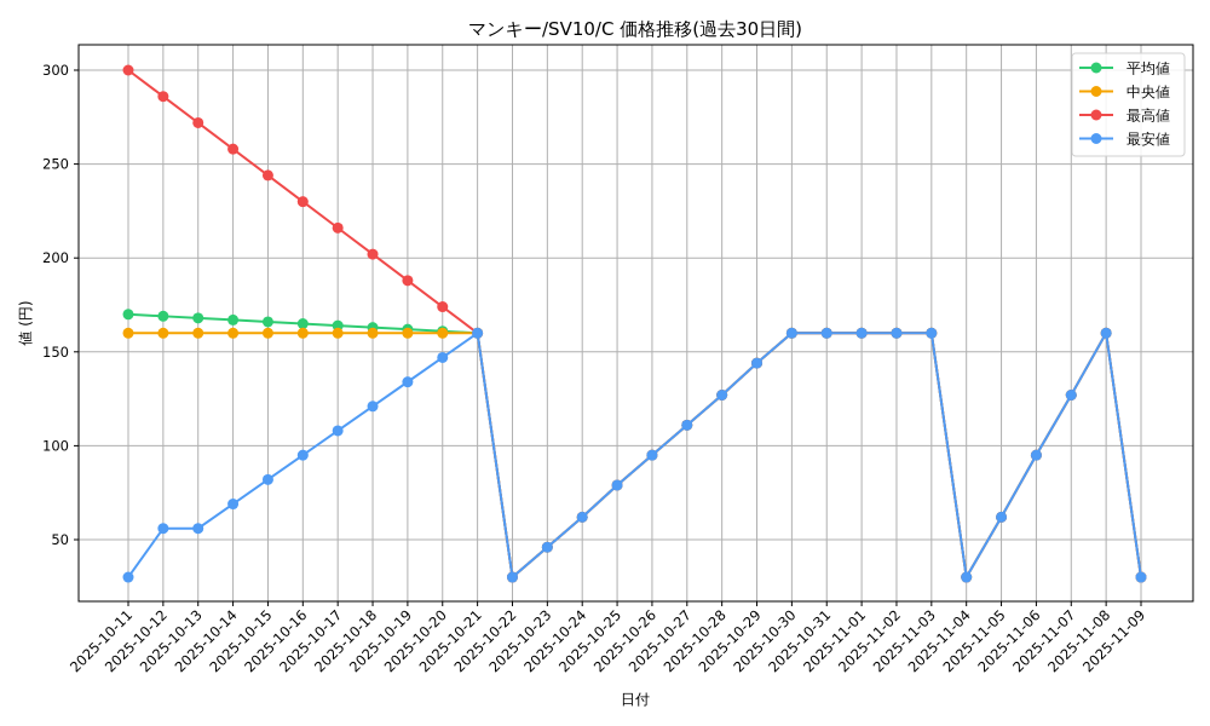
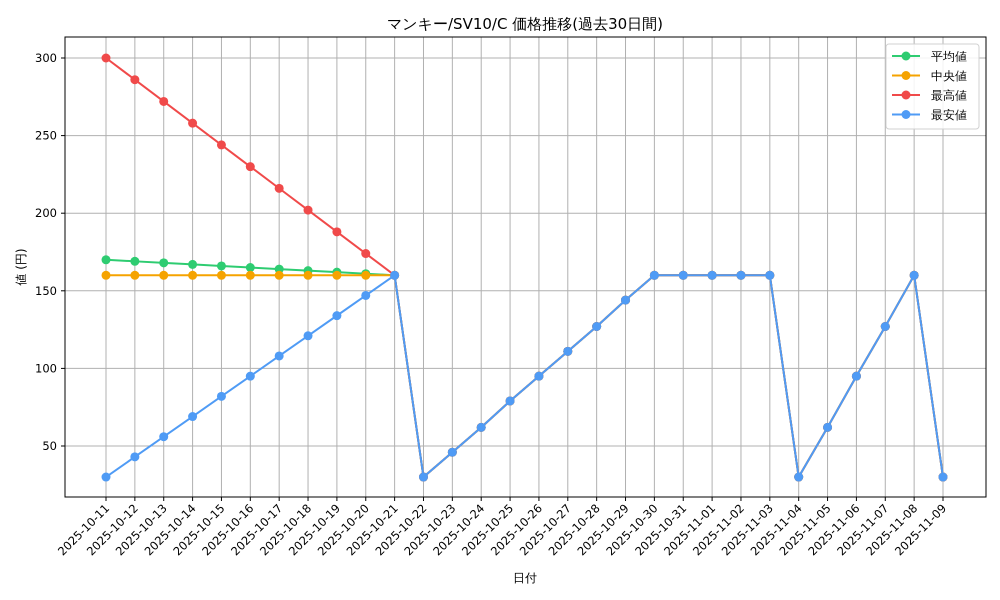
最安値/2025-10-12: 56 -> 43
